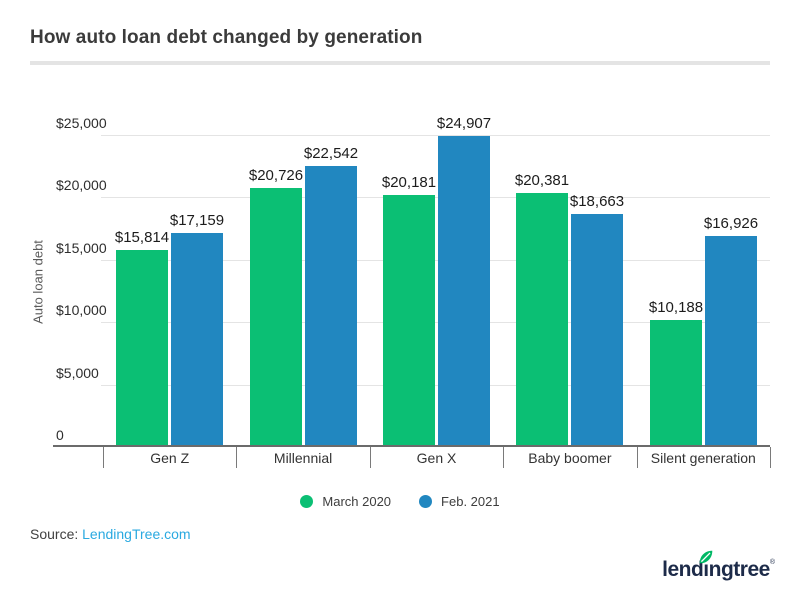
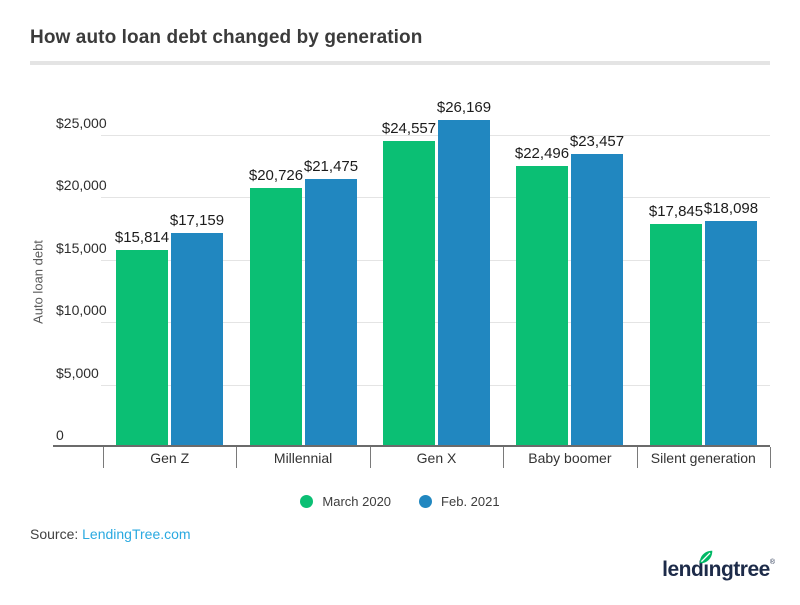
Feb. 2021/Millennial: $22,542 -> $21,475
March 2020/Gen X: $20,181 -> $24,557
Feb. 2021/Gen X: $24,907 -> $26,169
March 2020/Baby boomer: $20,381 -> $22,496
Feb. 2021/Baby boomer: $18,663 -> $23,457
March 2020/Silent generation: $10,188 -> $17,845
Feb. 2021/Silent generation: $16,926 -> $18,098
